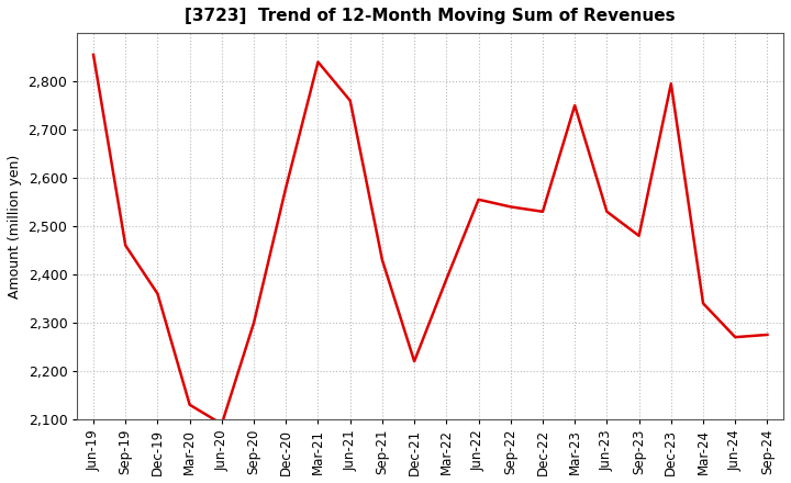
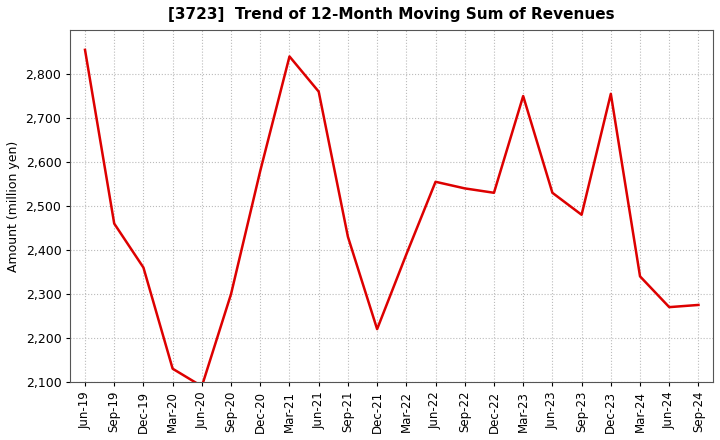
Dec-23: 2,795 -> 2,755
